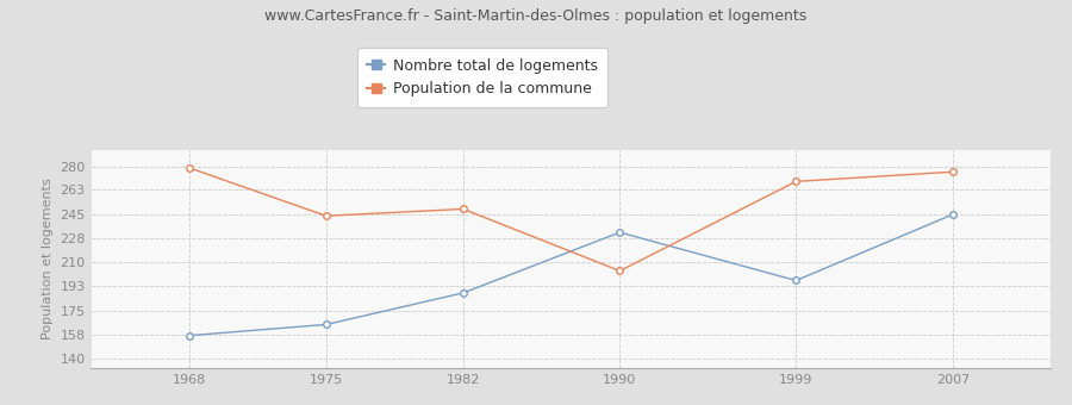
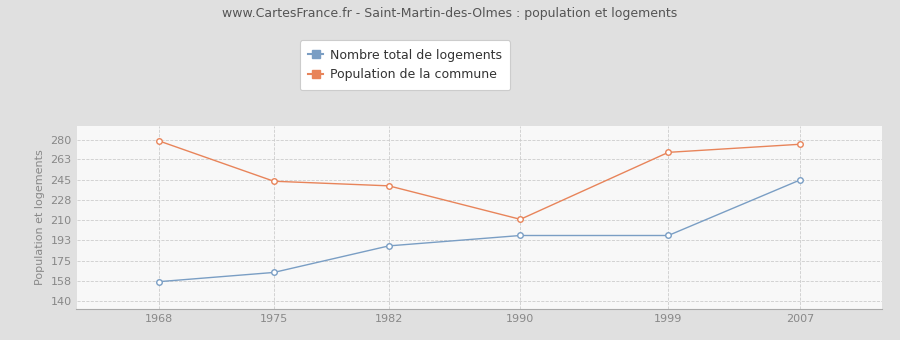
Population de la commune/1982: 249 -> 240
Nombre total de logements/1990: 232 -> 197
Population de la commune/1990: 204 -> 211
